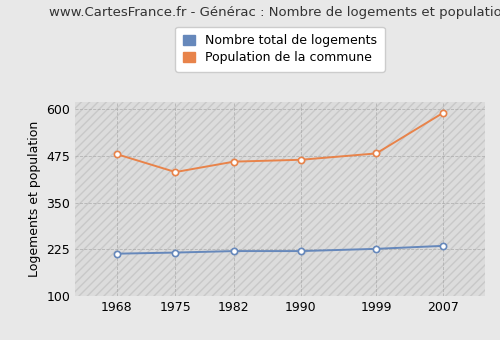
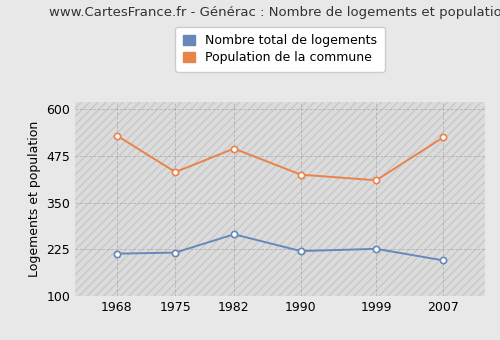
Population de la commune/1968: 480 -> 530
Nombre total de logements/1982: 220 -> 265
Population de la commune/1982: 460 -> 495
Population de la commune/1990: 465 -> 425
Population de la commune/1999: 482 -> 410
Nombre total de logements/2007: 234 -> 195
Population de la commune/2007: 591 -> 525
